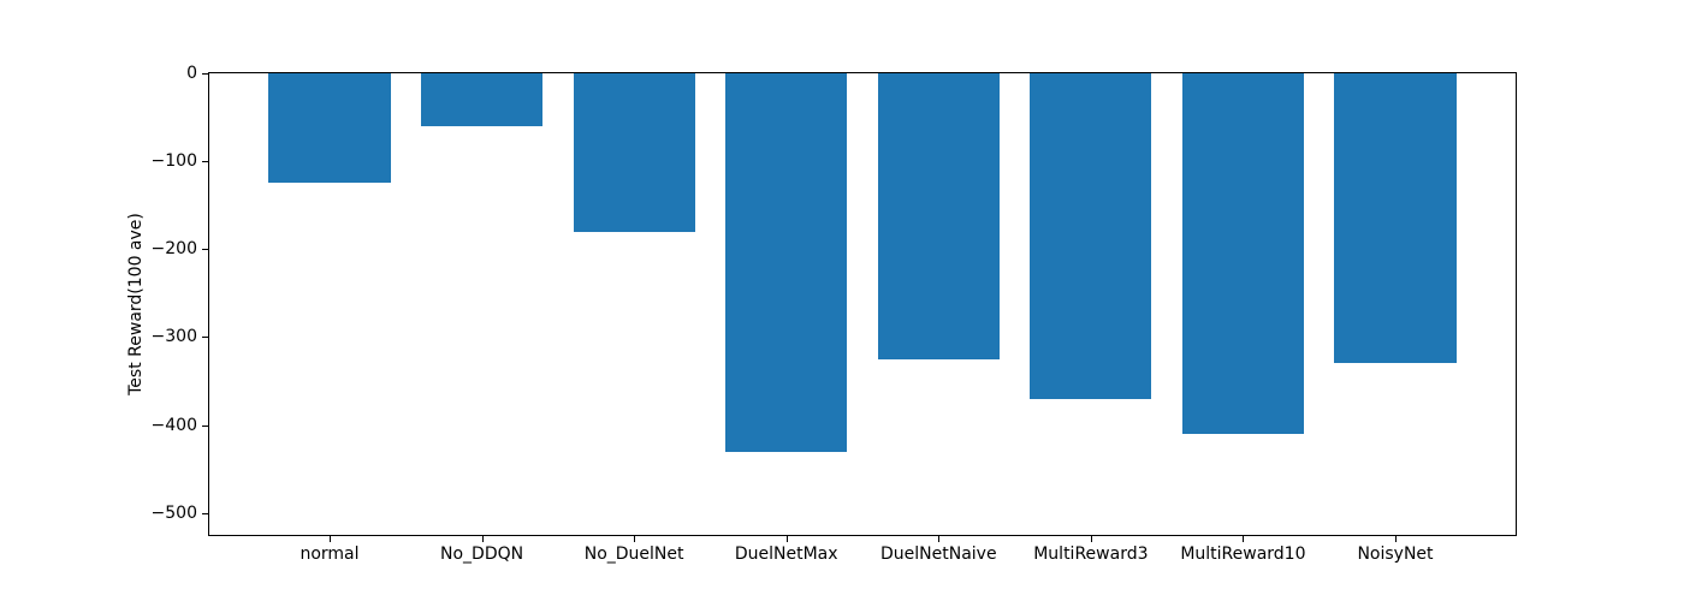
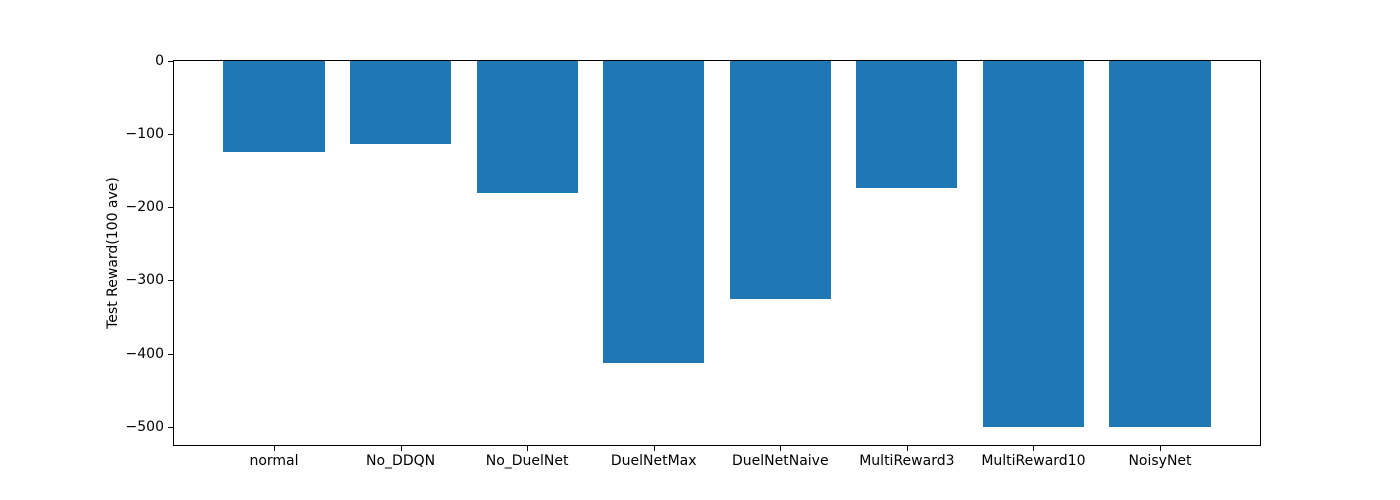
No_DDQN: -60 -> -110
DuelNetMax: -430 -> -410
MultiReward3: -370 -> -170
MultiReward10: -410 -> -500
NoisyNet: -330 -> -500
